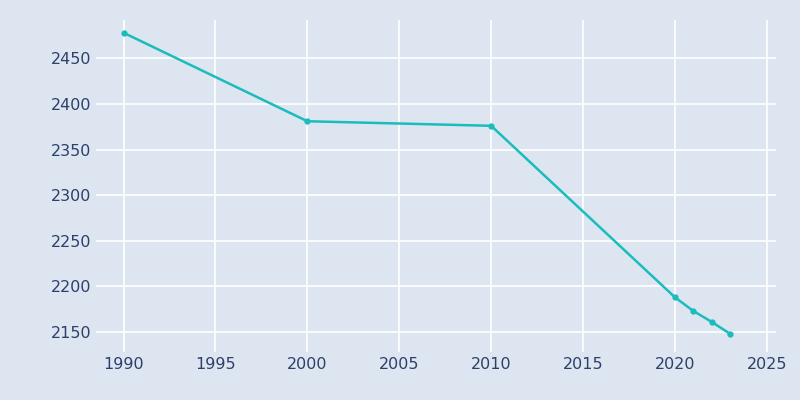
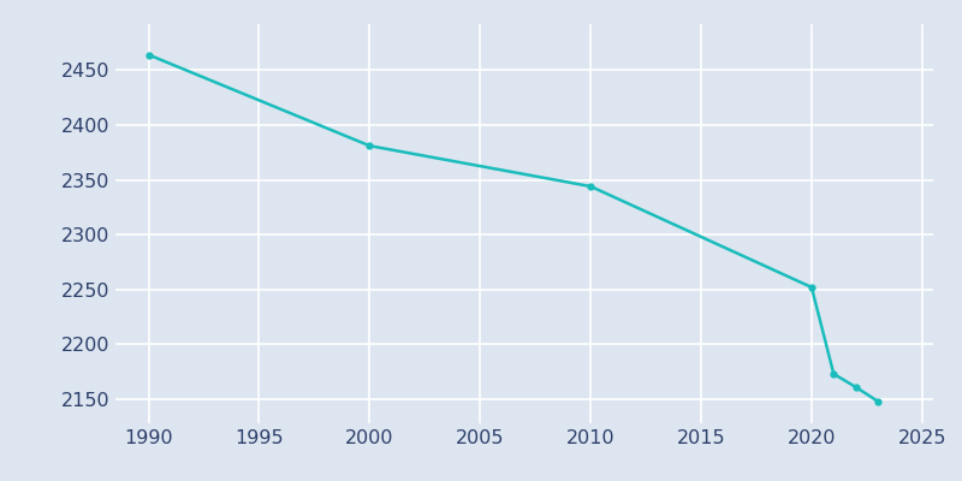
1990: 2478 -> 2464
2010: 2376 -> 2344
2020: 2188 -> 2252
